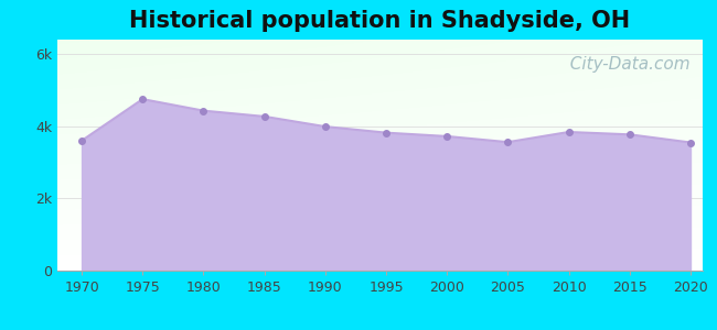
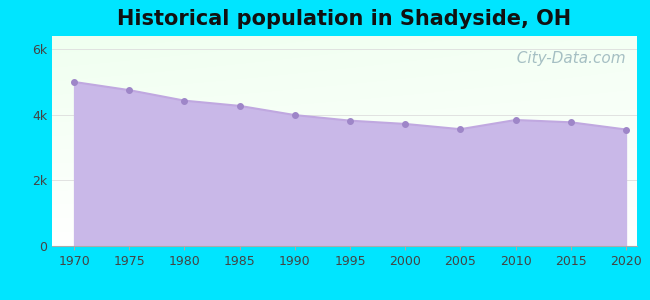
1970: 3.60k -> 5.00k
